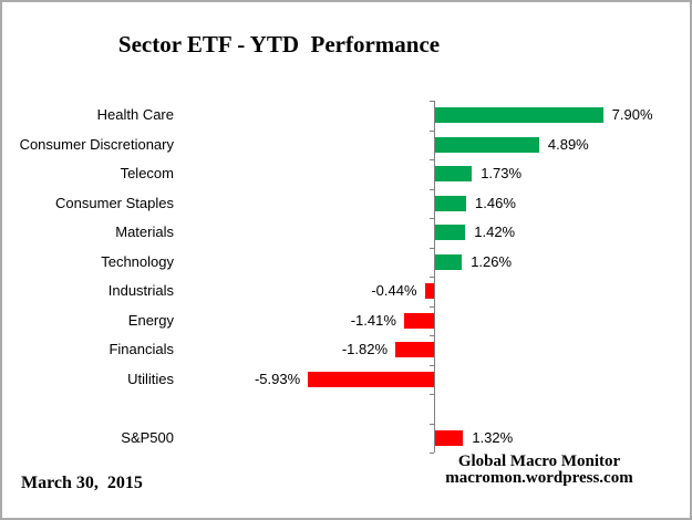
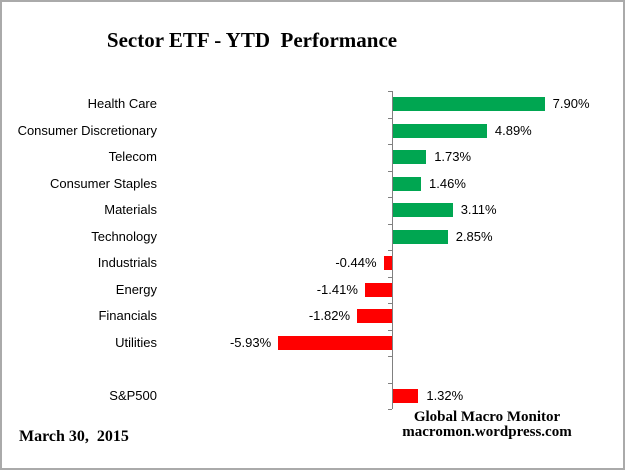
Materials: 1.42% -> 3.11%
Technology: 1.26% -> 2.85%
